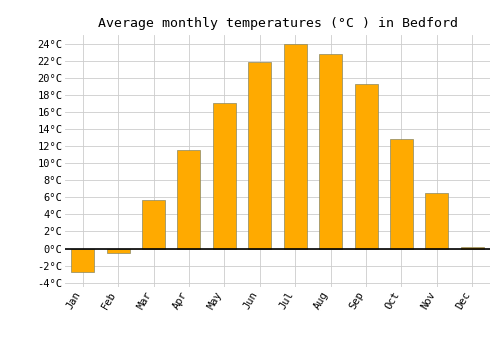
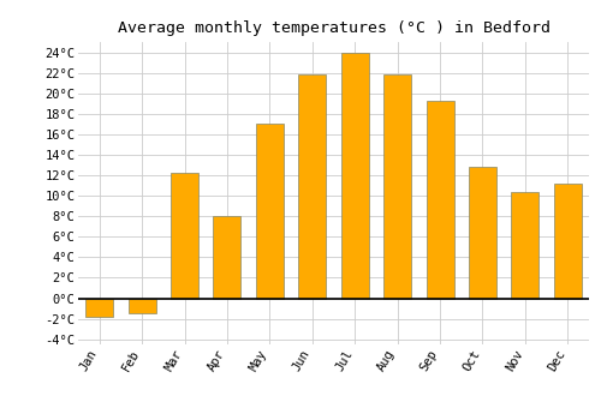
Jan: -2.7°C -> -1.8°C
Feb: -0.5°C -> -1.4°C
Mar: 5.7°C -> 12.2°C
Apr: 11.5°C -> 8.0°C
Aug: 22.8°C -> 21.8°C
Nov: 6.5°C -> 10.4°C
Dec: 0.2°C -> 11.2°C
